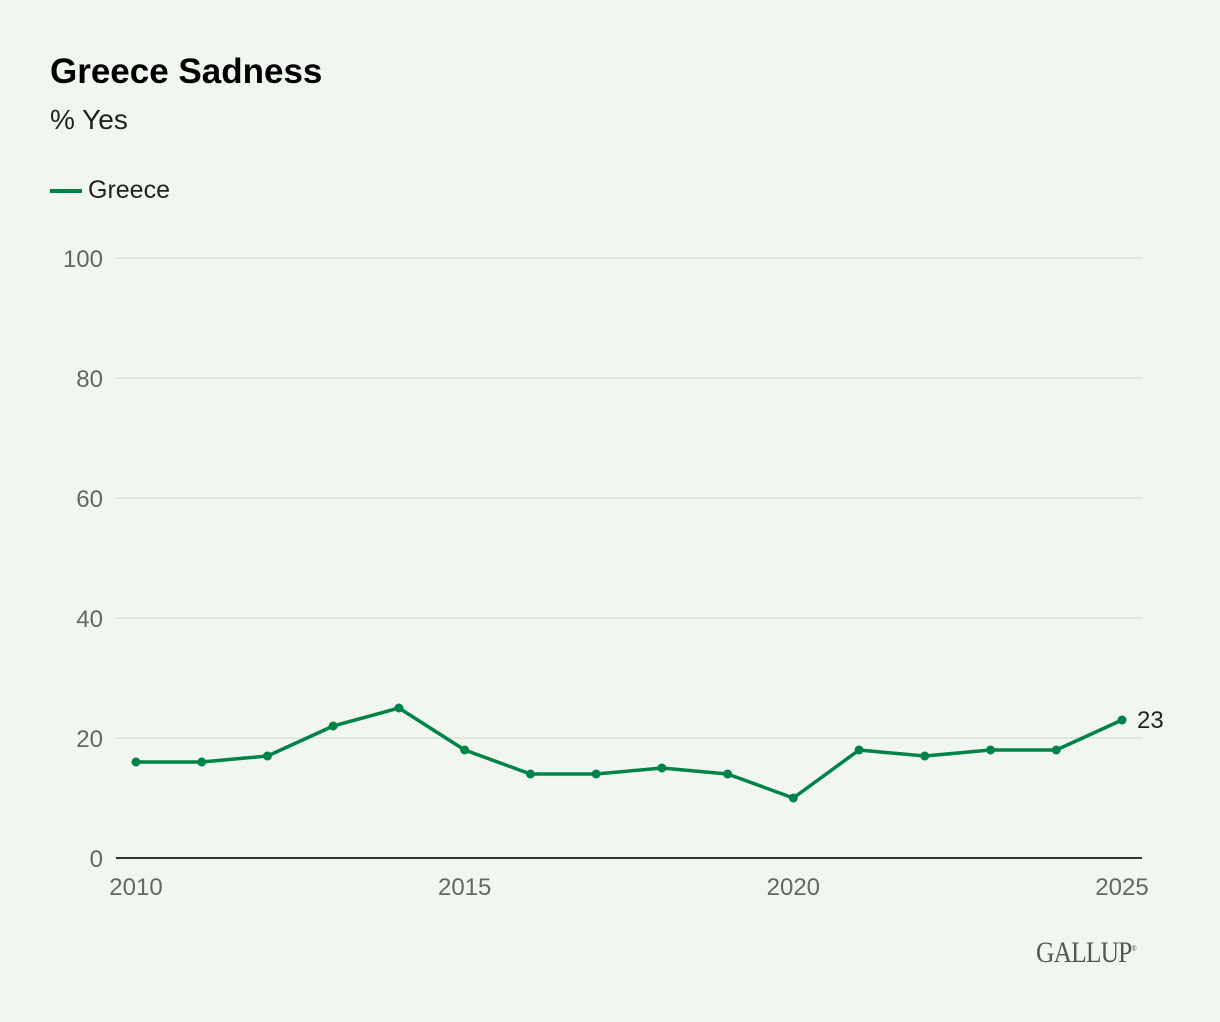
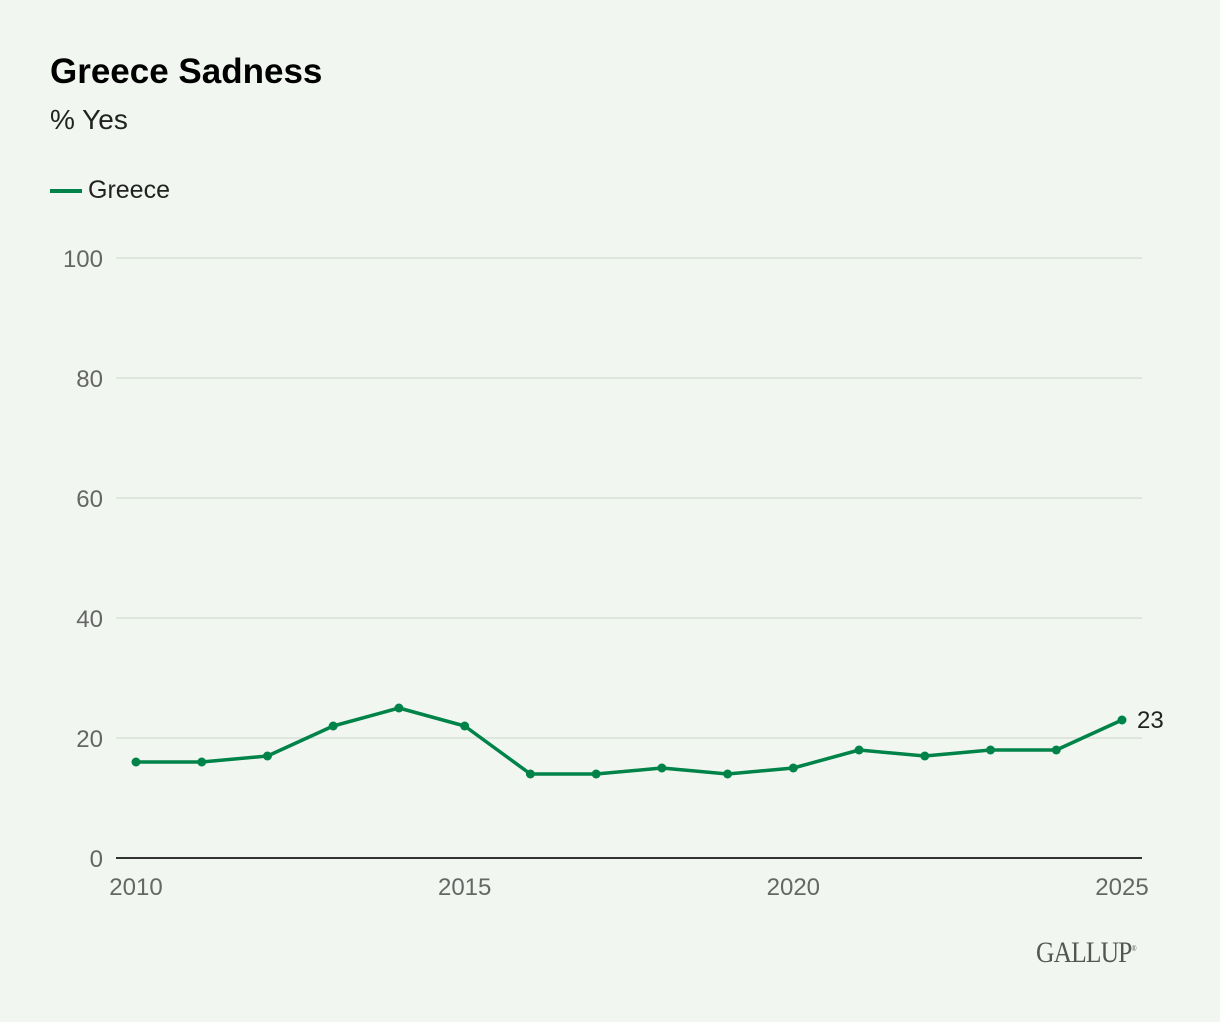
2015: 18 -> 22
2020: 10 -> 15
